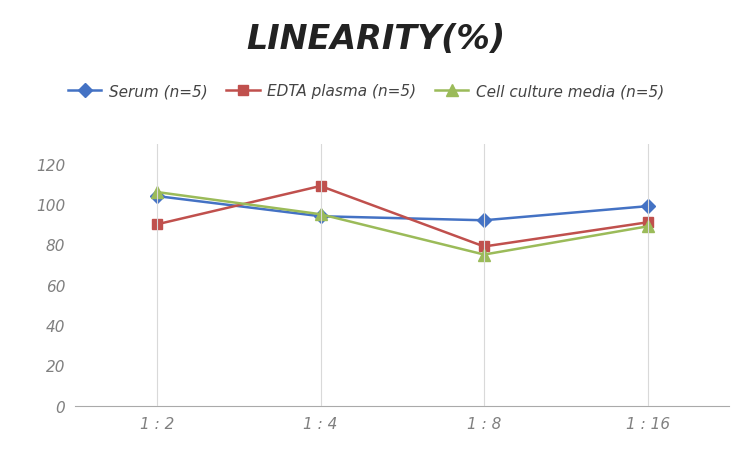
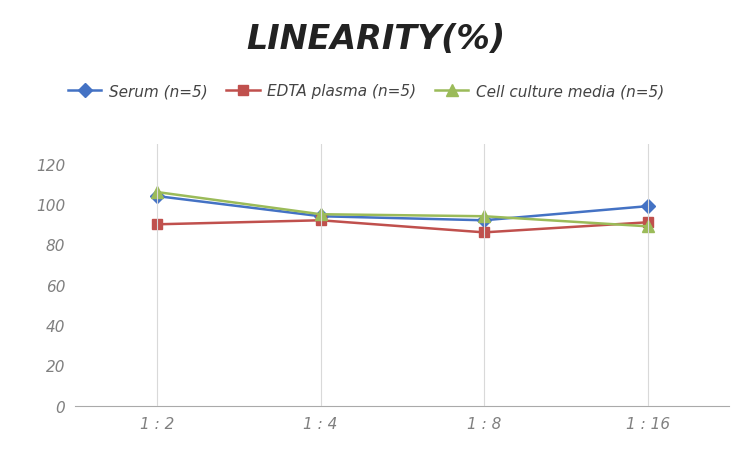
EDTA plasma (n=5)/1 : 4: 109 -> 92
EDTA plasma (n=5)/1 : 8: 79 -> 86
Cell culture media (n=5)/1 : 8: 75 -> 94
